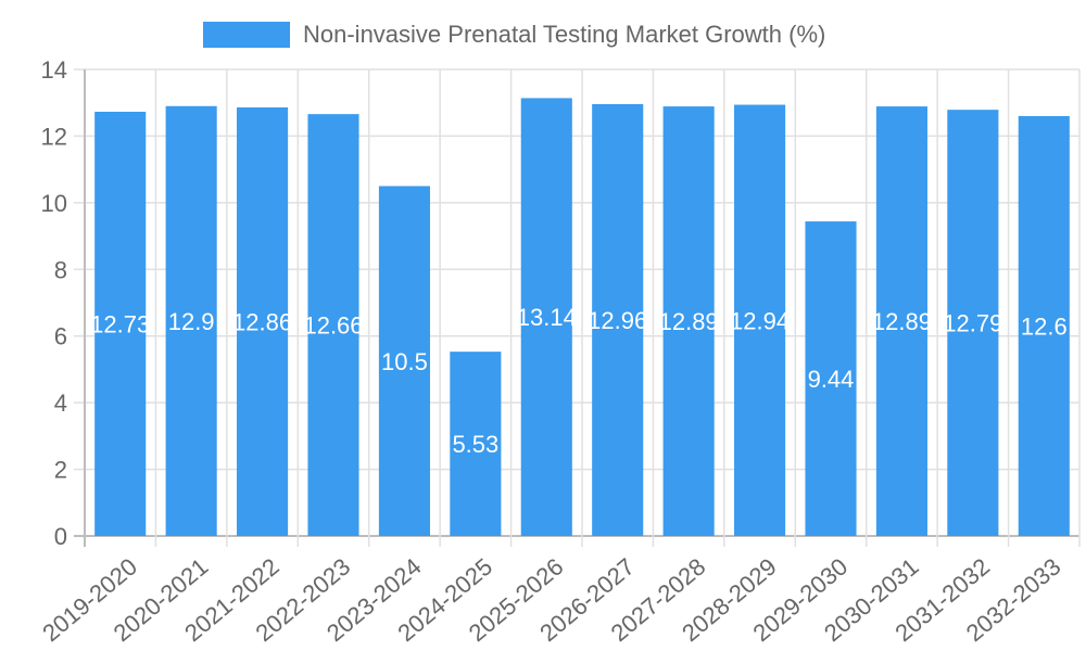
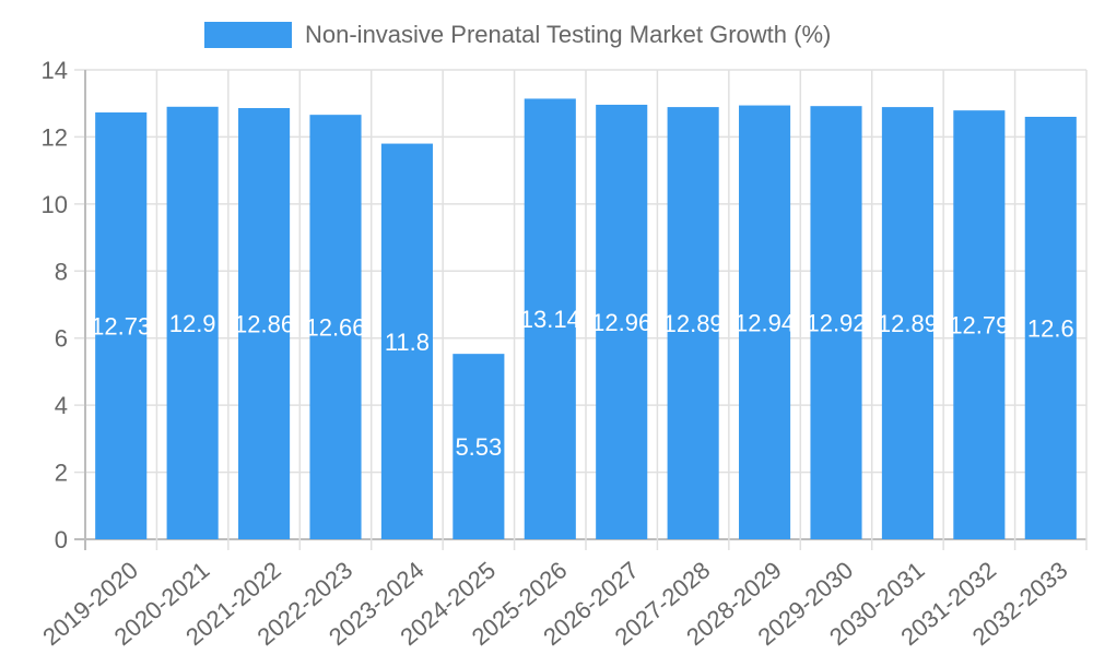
2023-2024: 10.5 -> 11.8
2029-2030: 9.44 -> 12.92
